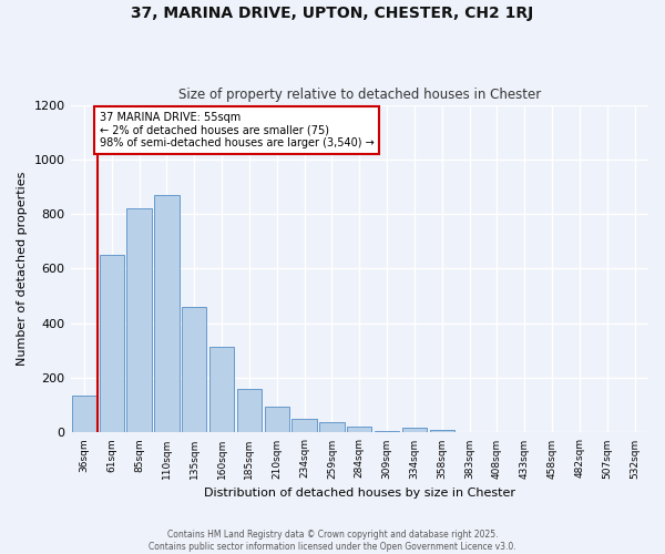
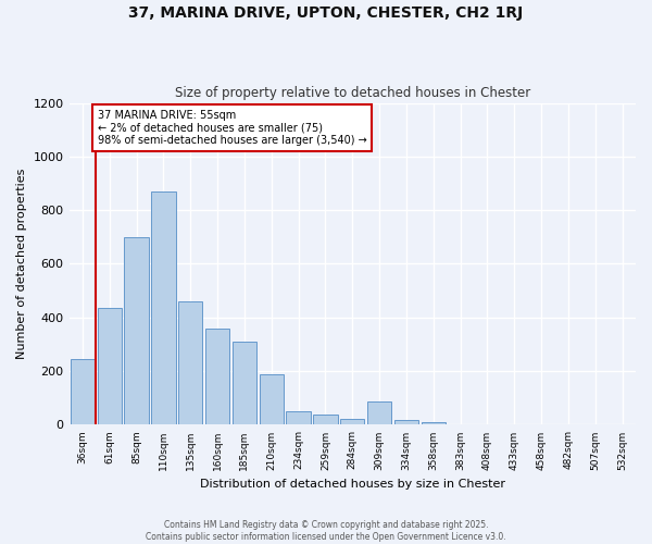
36sqm: 135 -> 245
61sqm: 650 -> 435
85sqm: 820 -> 700
160sqm: 315 -> 360
185sqm: 160 -> 310
210sqm: 95 -> 190
309sqm: 5 -> 85
